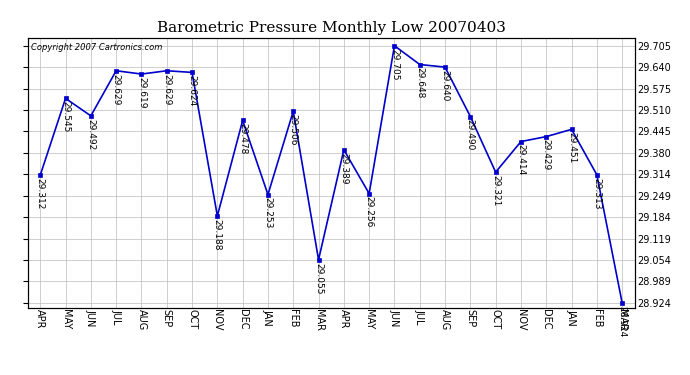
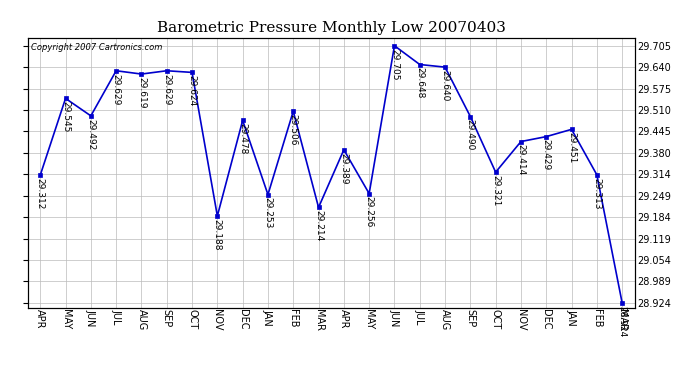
MAR: 29.055 -> 29.214
